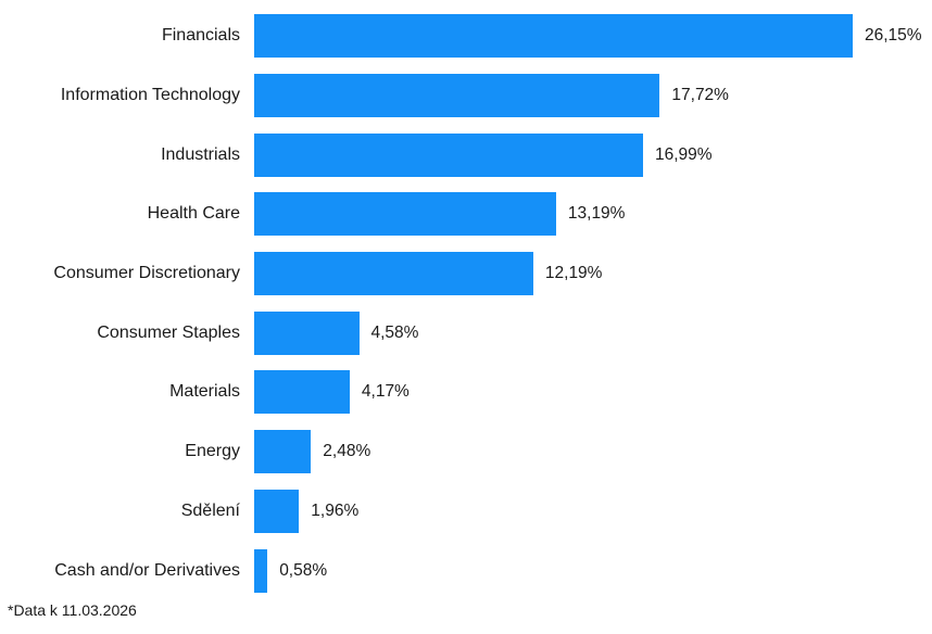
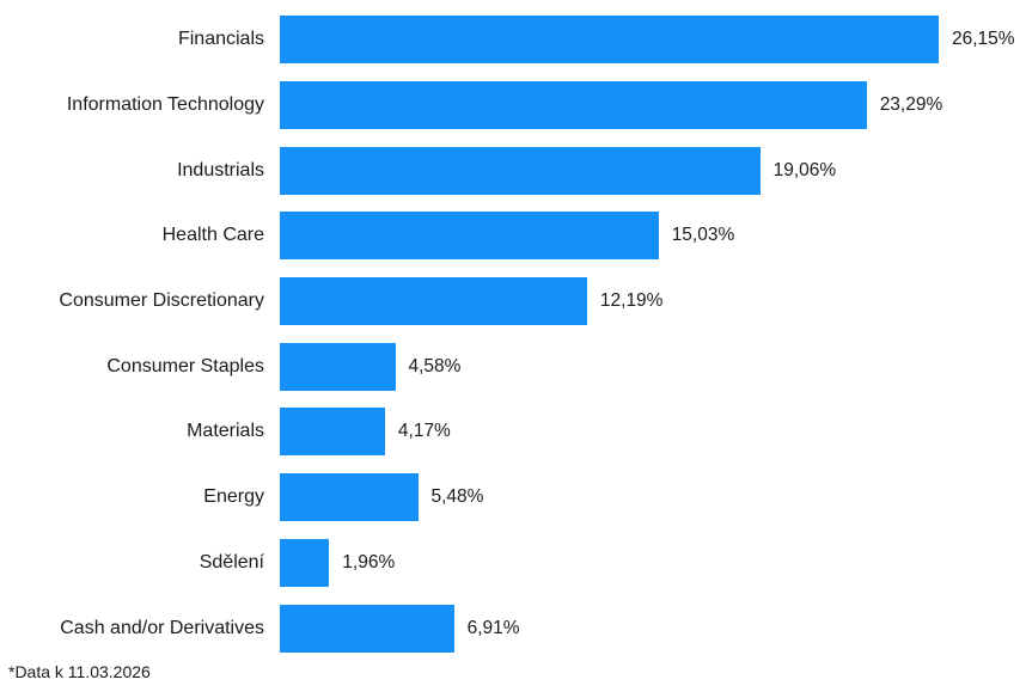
Information Technology: 17,72% -> 23,29%
Industrials: 16,99% -> 19,06%
Health Care: 13,19% -> 15,03%
Energy: 2,48% -> 5,48%
Cash and/or Derivatives: 0,58% -> 6,91%
